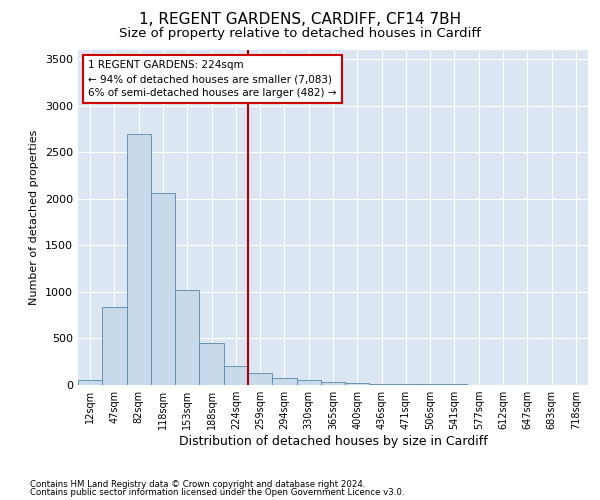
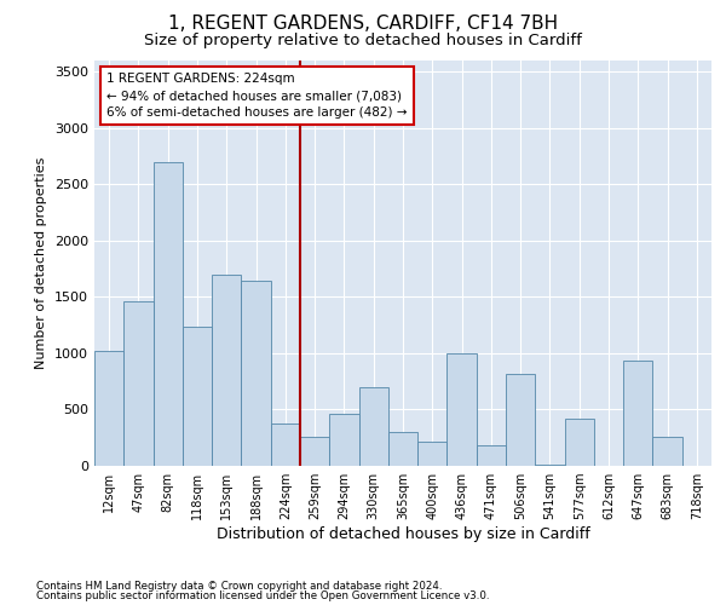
12sqm: 60 -> 1020
47sqm: 840 -> 1460
118sqm: 2060 -> 1240
153sqm: 1020 -> 1700
188sqm: 450 -> 1640
224sqm: 200 -> 380
259sqm: 130 -> 260
294sqm: 70 -> 460
330sqm: 50 -> 700
365sqm: 30 -> 300
400sqm: 20 -> 220
436sqm: 20 -> 1000
471sqm: 10 -> 180
506sqm: 10 -> 820
577sqm: 0 -> 420
647sqm: 0 -> 940
683sqm: 0 -> 260
